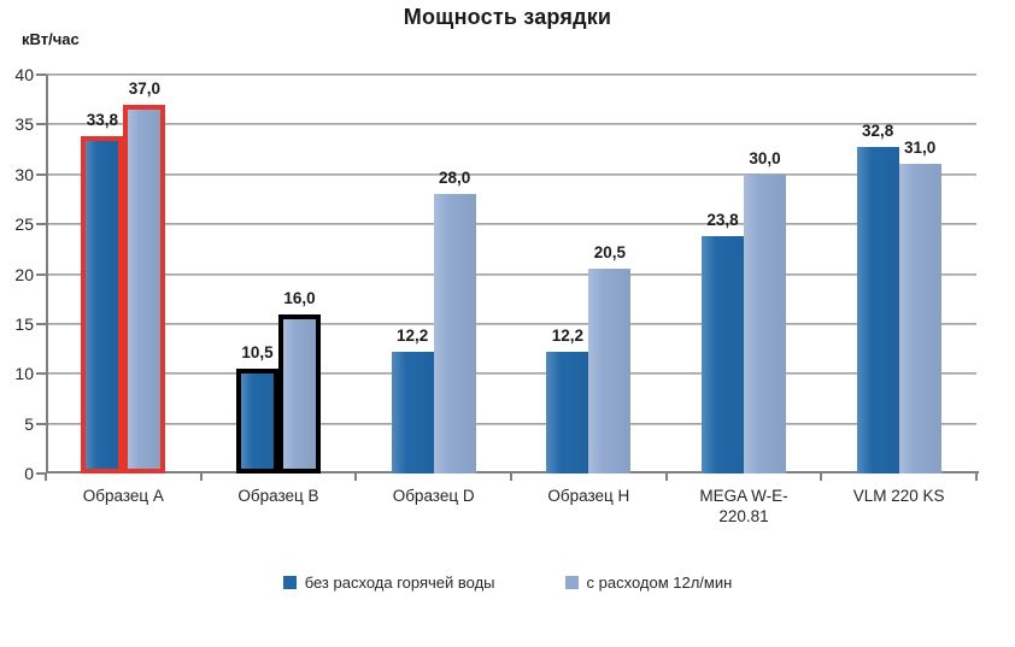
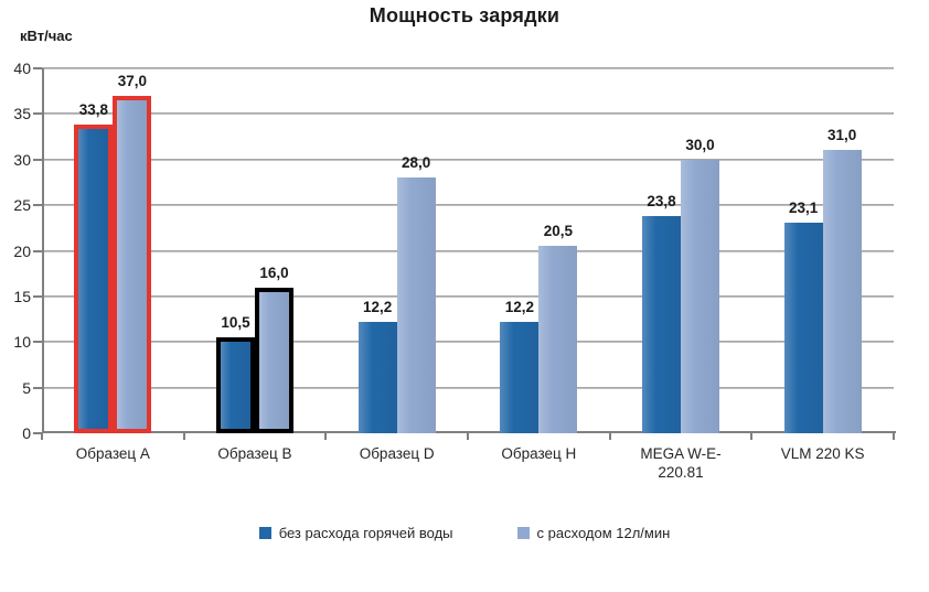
без расхода горячей воды/VLM 220 KS: 32,8 -> 23,1
